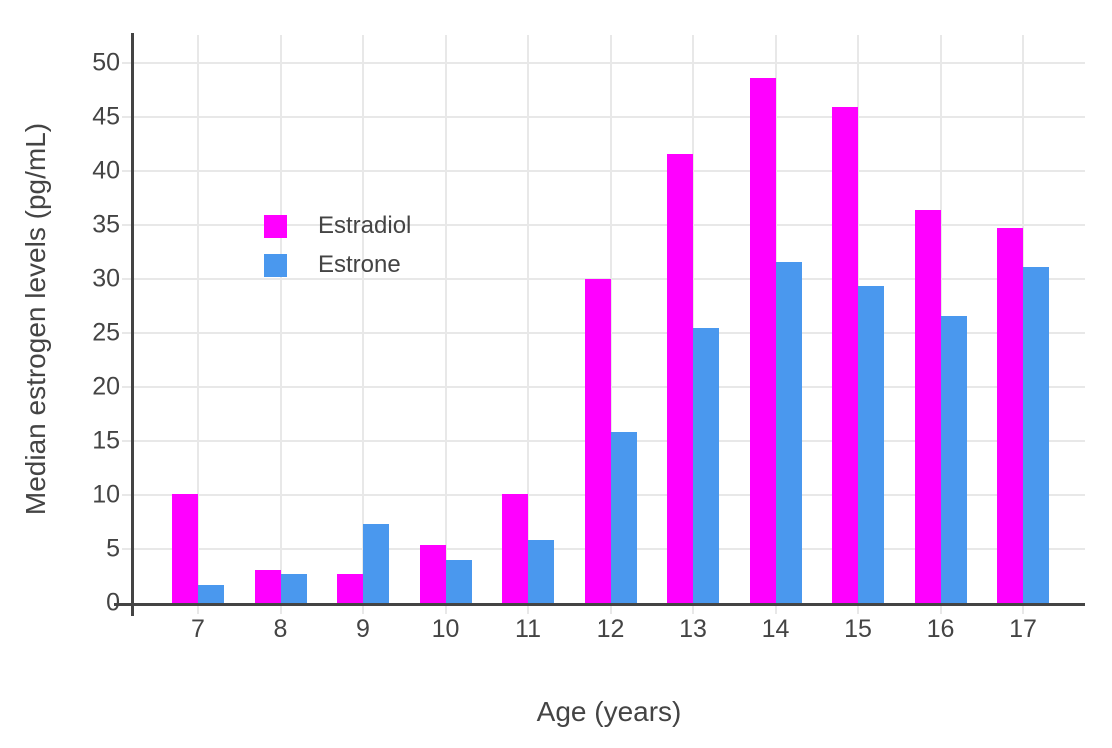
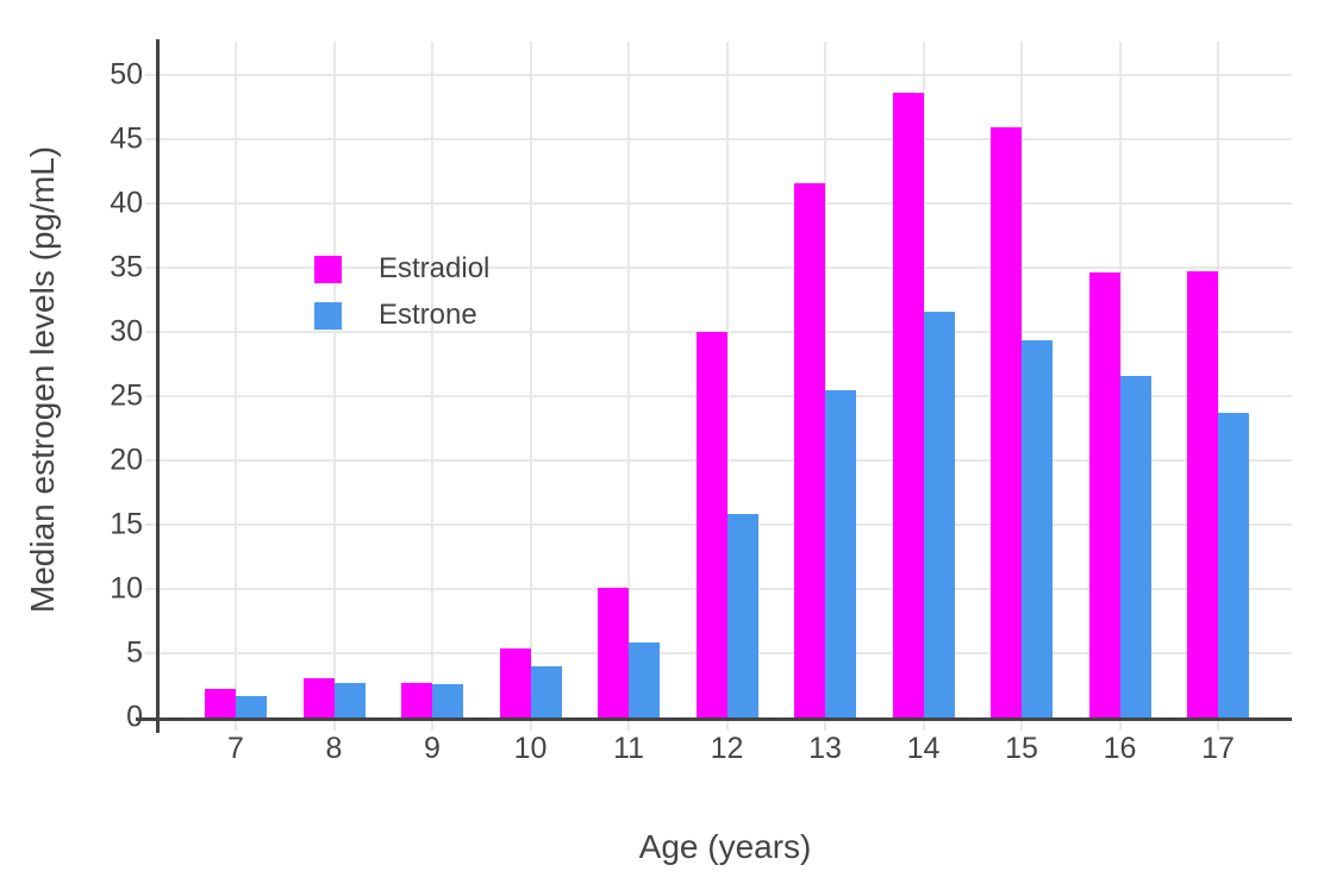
Estradiol/7: 10.1 -> 2.2
Estrone/9: 7.3 -> 2.6
Estradiol/16: 36.4 -> 34.6
Estrone/17: 31.1 -> 23.7
